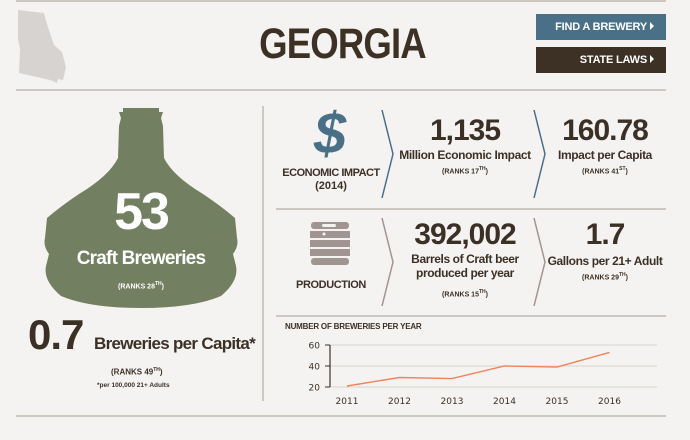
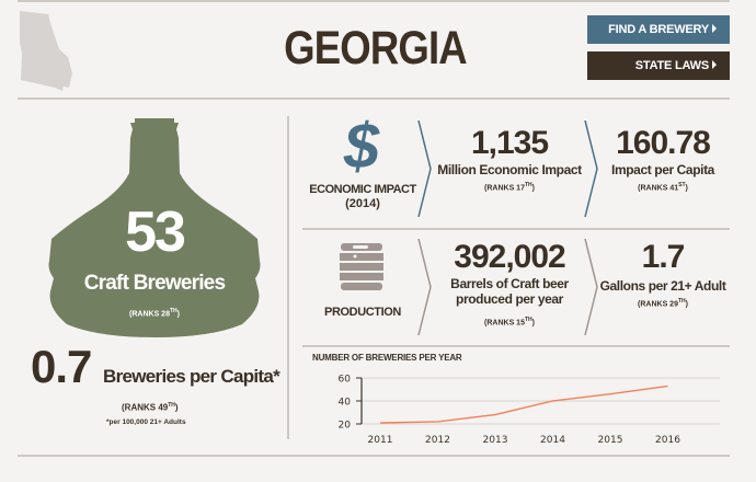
2012: 29 -> 22
2015: 39 -> 46
